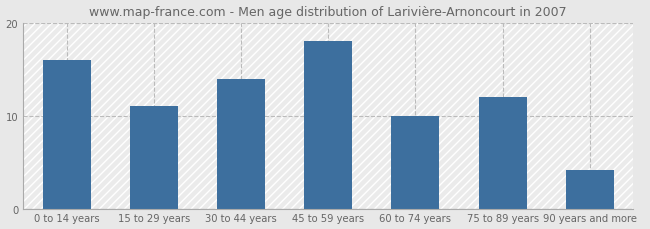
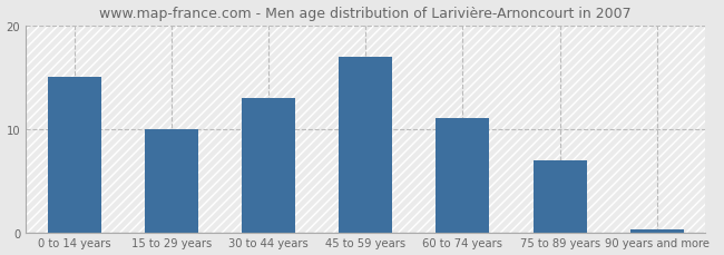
0 to 14 years: 16.0 -> 15.0
15 to 29 years: 11.0 -> 10.0
30 to 44 years: 14.0 -> 13.0
45 to 59 years: 18.0 -> 17.0
60 to 74 years: 10.0 -> 11.0
75 to 89 years: 12.0 -> 7.0
90 years and more: 4.2 -> 0.3
